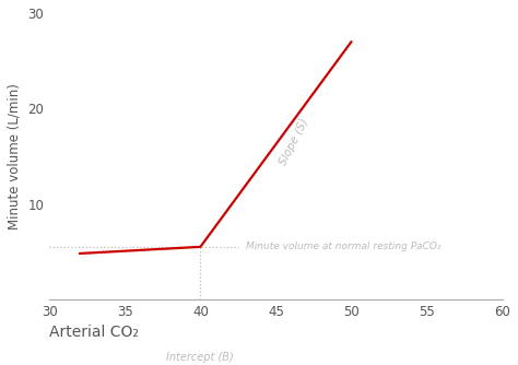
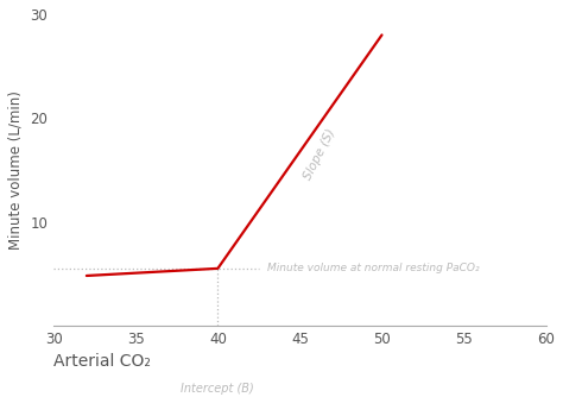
50: 27.0 -> 28.0
